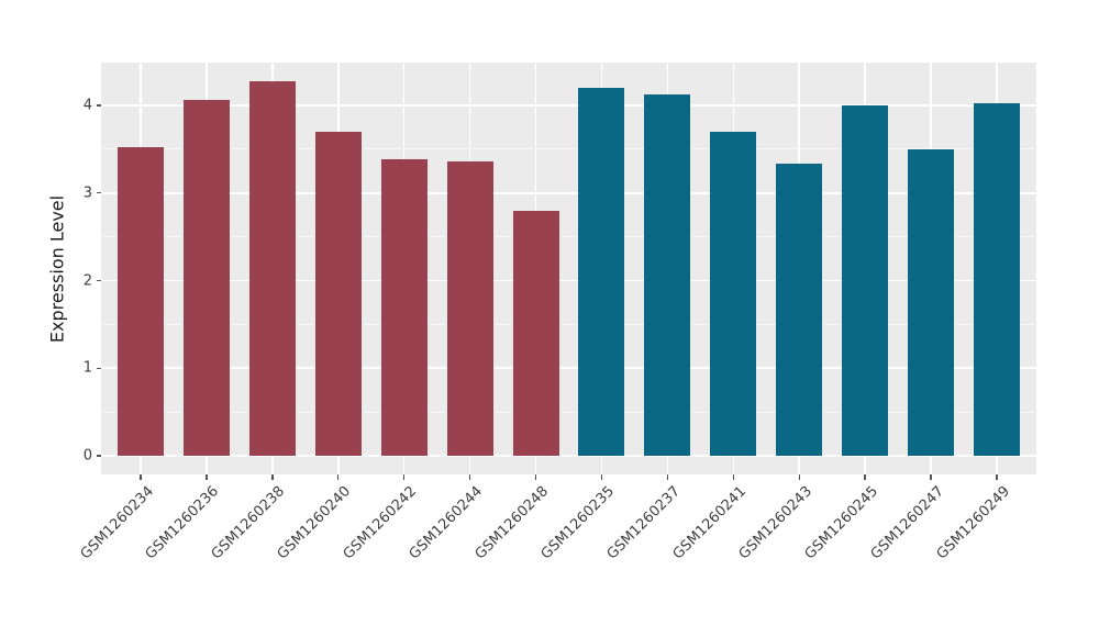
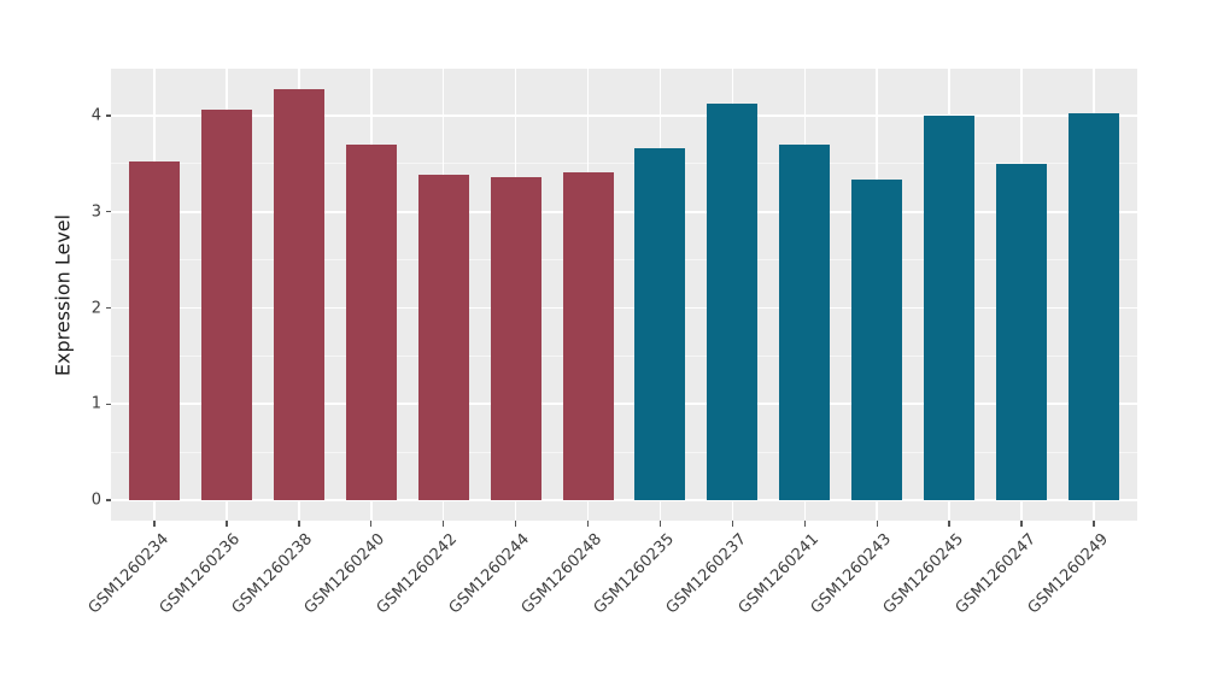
GSM1260248: 2.8 -> 3.4
GSM1260235: 4.2 -> 3.7
